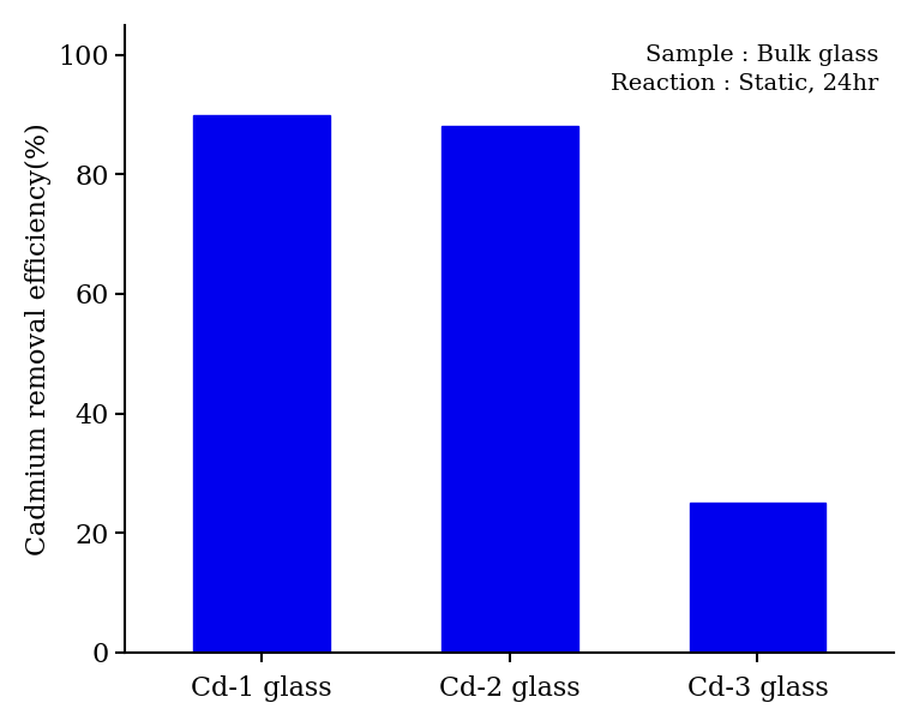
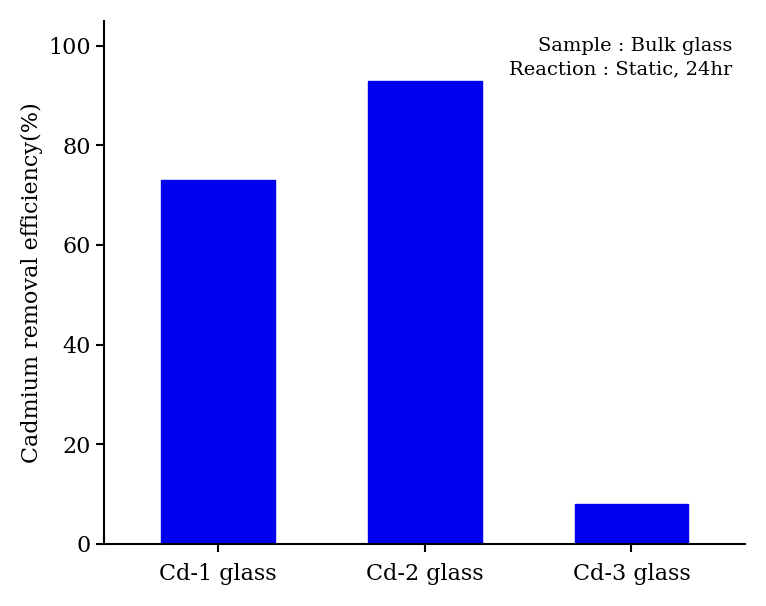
Cd-1 glass: 90 -> 73
Cd-2 glass: 88 -> 93
Cd-3 glass: 25 -> 8
